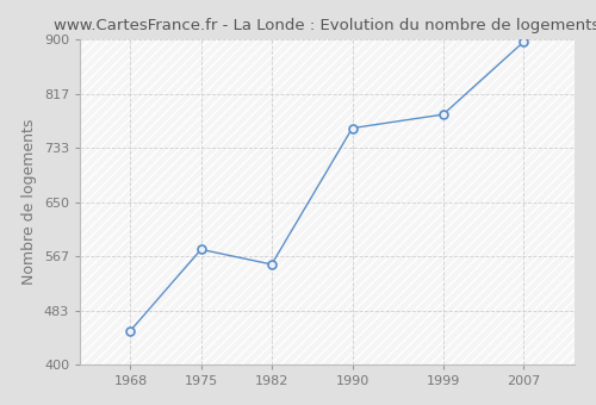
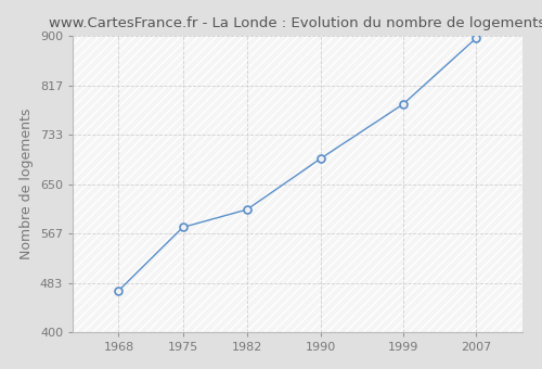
1968: 452 -> 470
1982: 554 -> 607
1990: 764 -> 693
